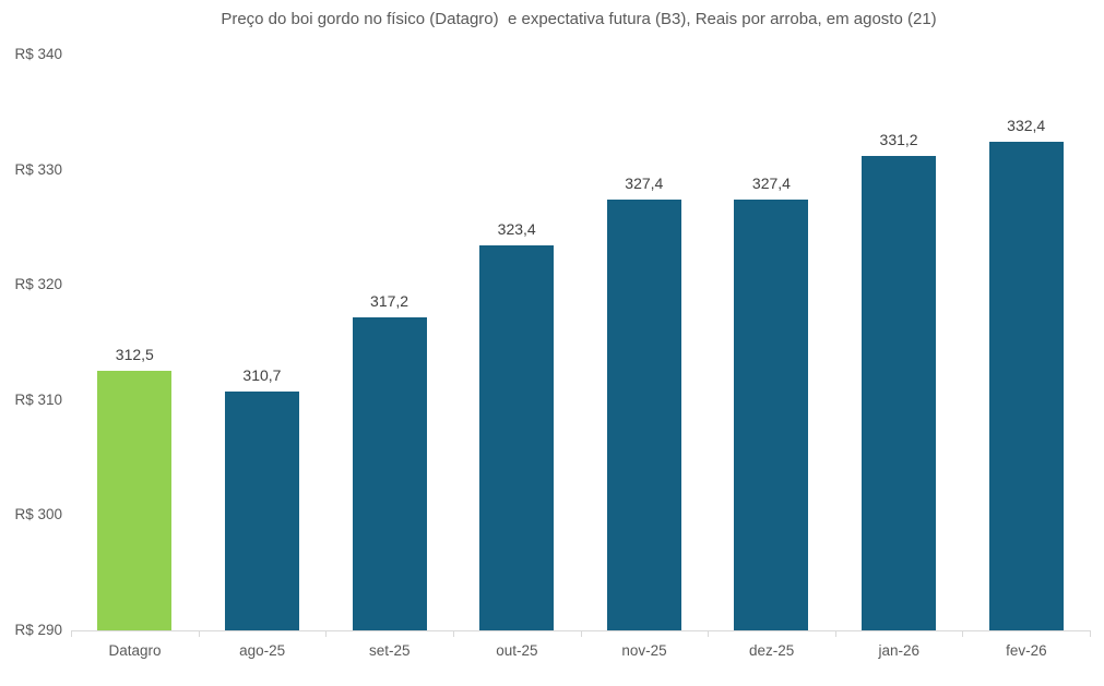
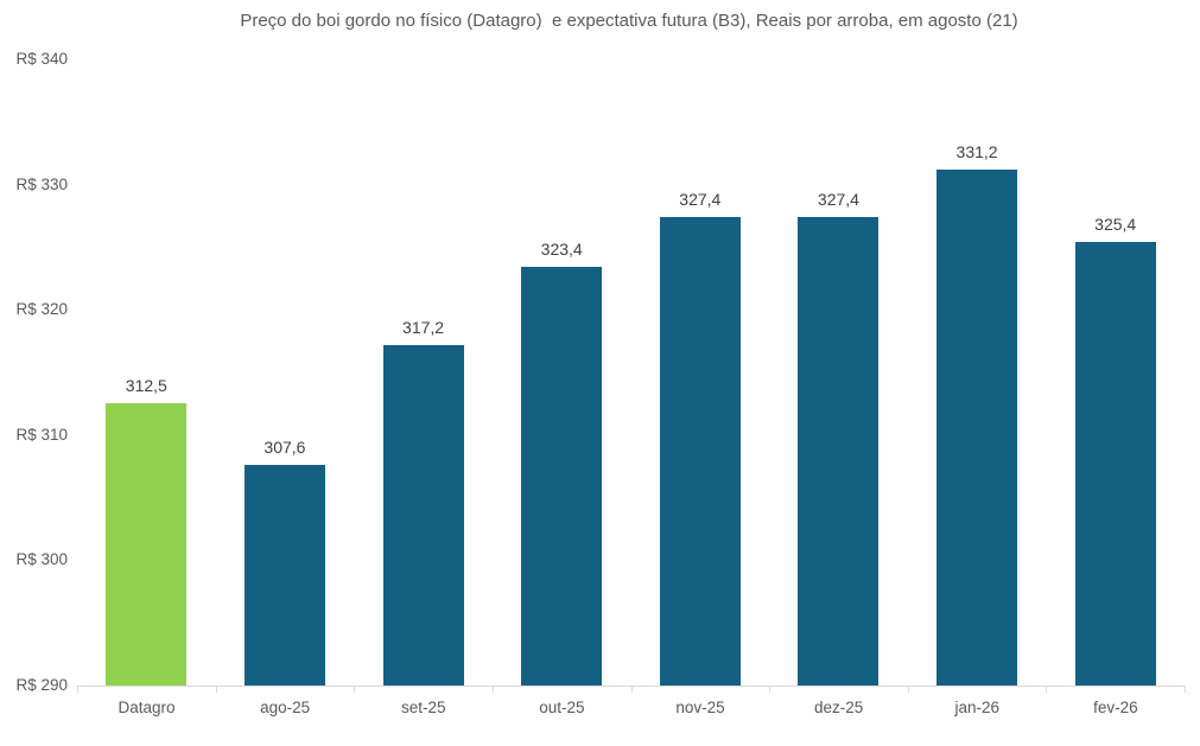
ago-25: 310,7 -> 307,6
fev-26: 332,4 -> 325,4
